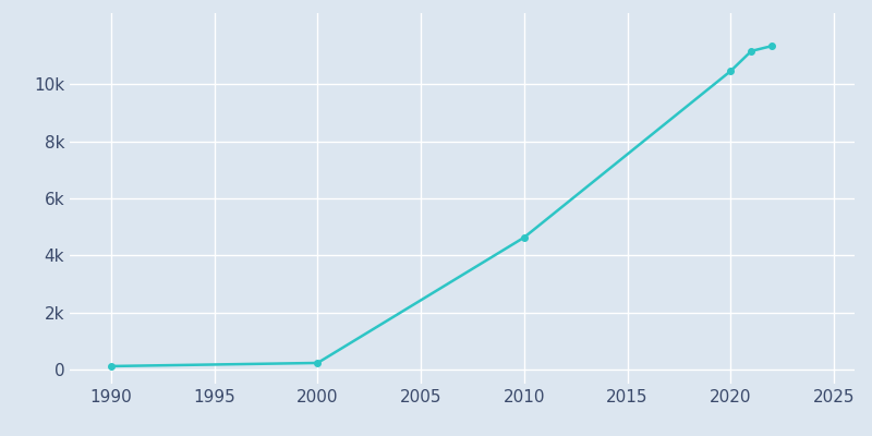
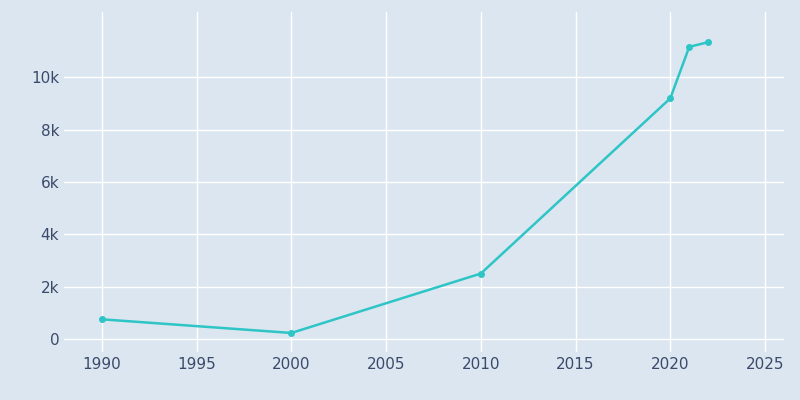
1990: 0.11k -> 0.75k
2010: 4.63k -> 2.50k
2020: 10.47k -> 9.20k
